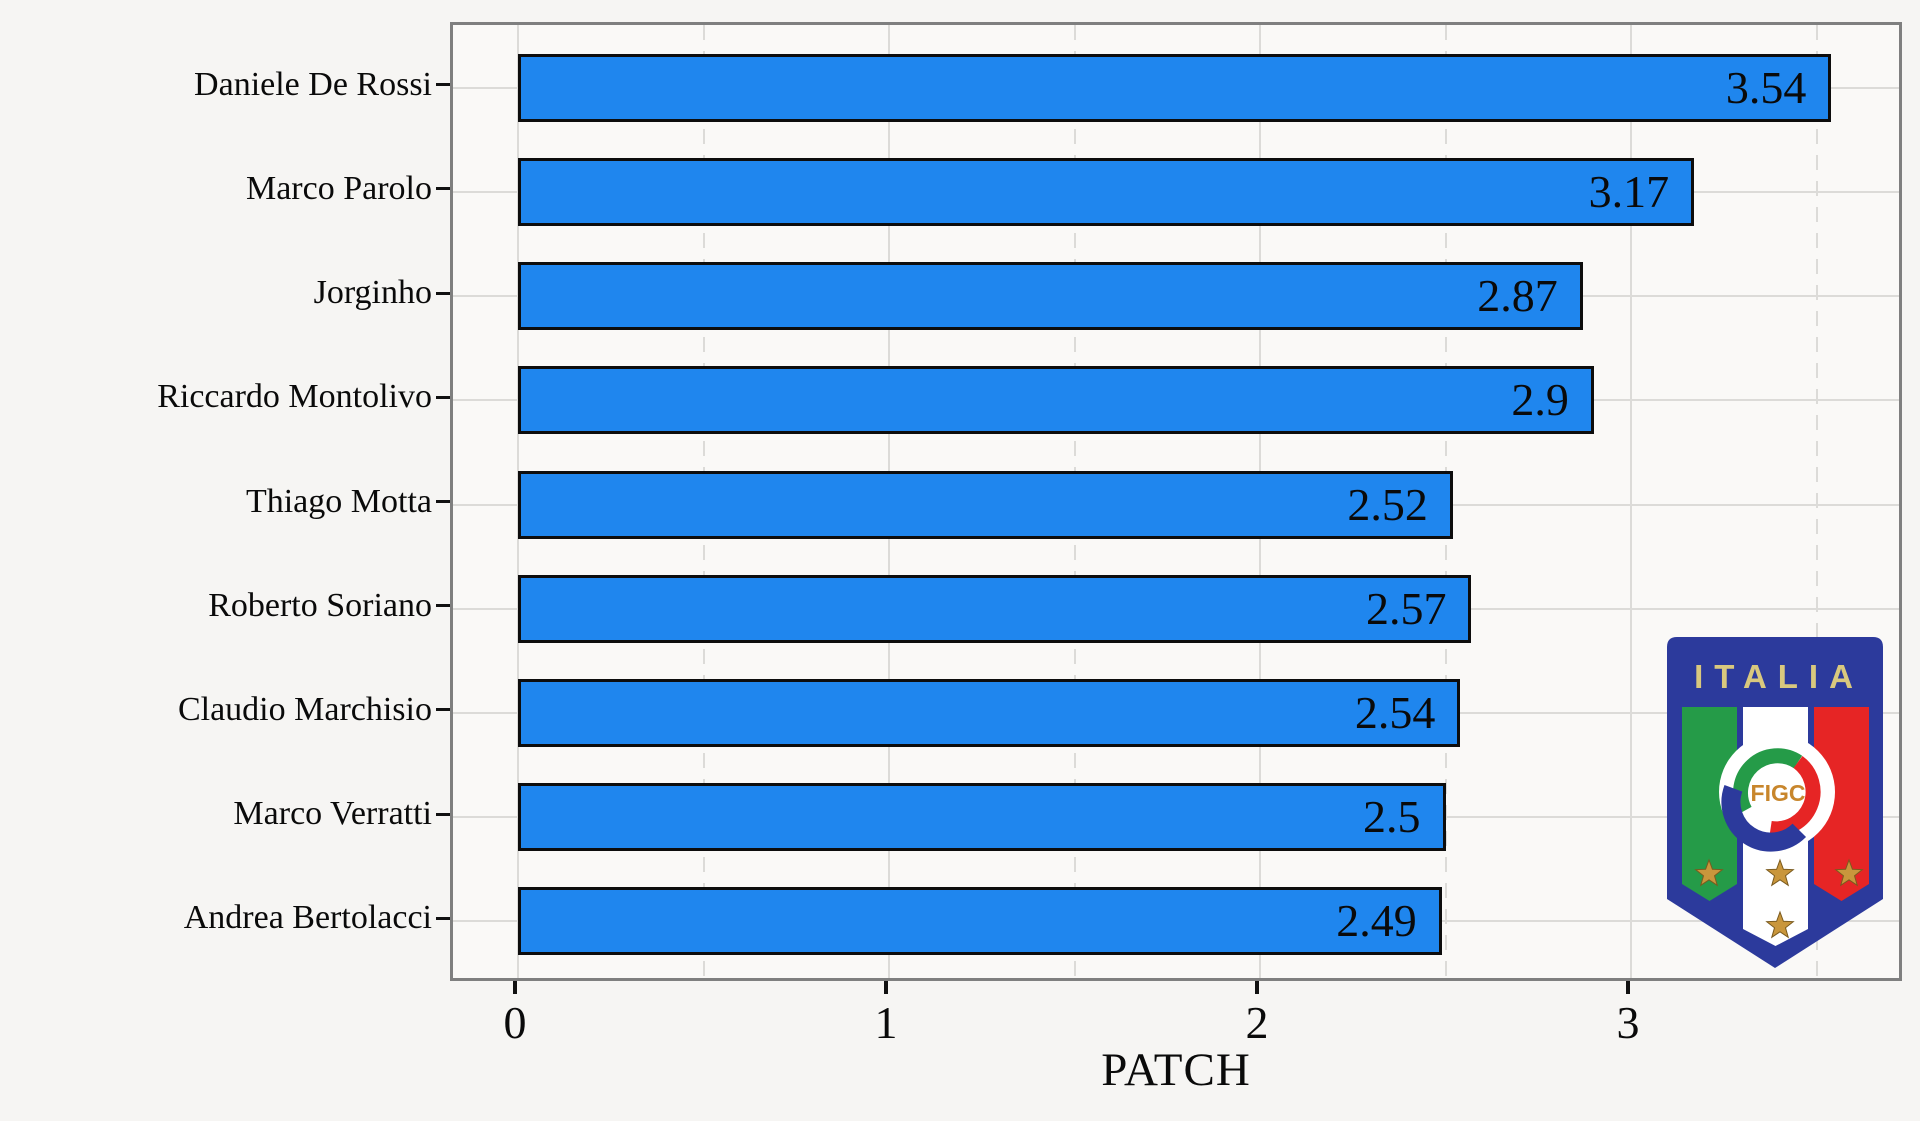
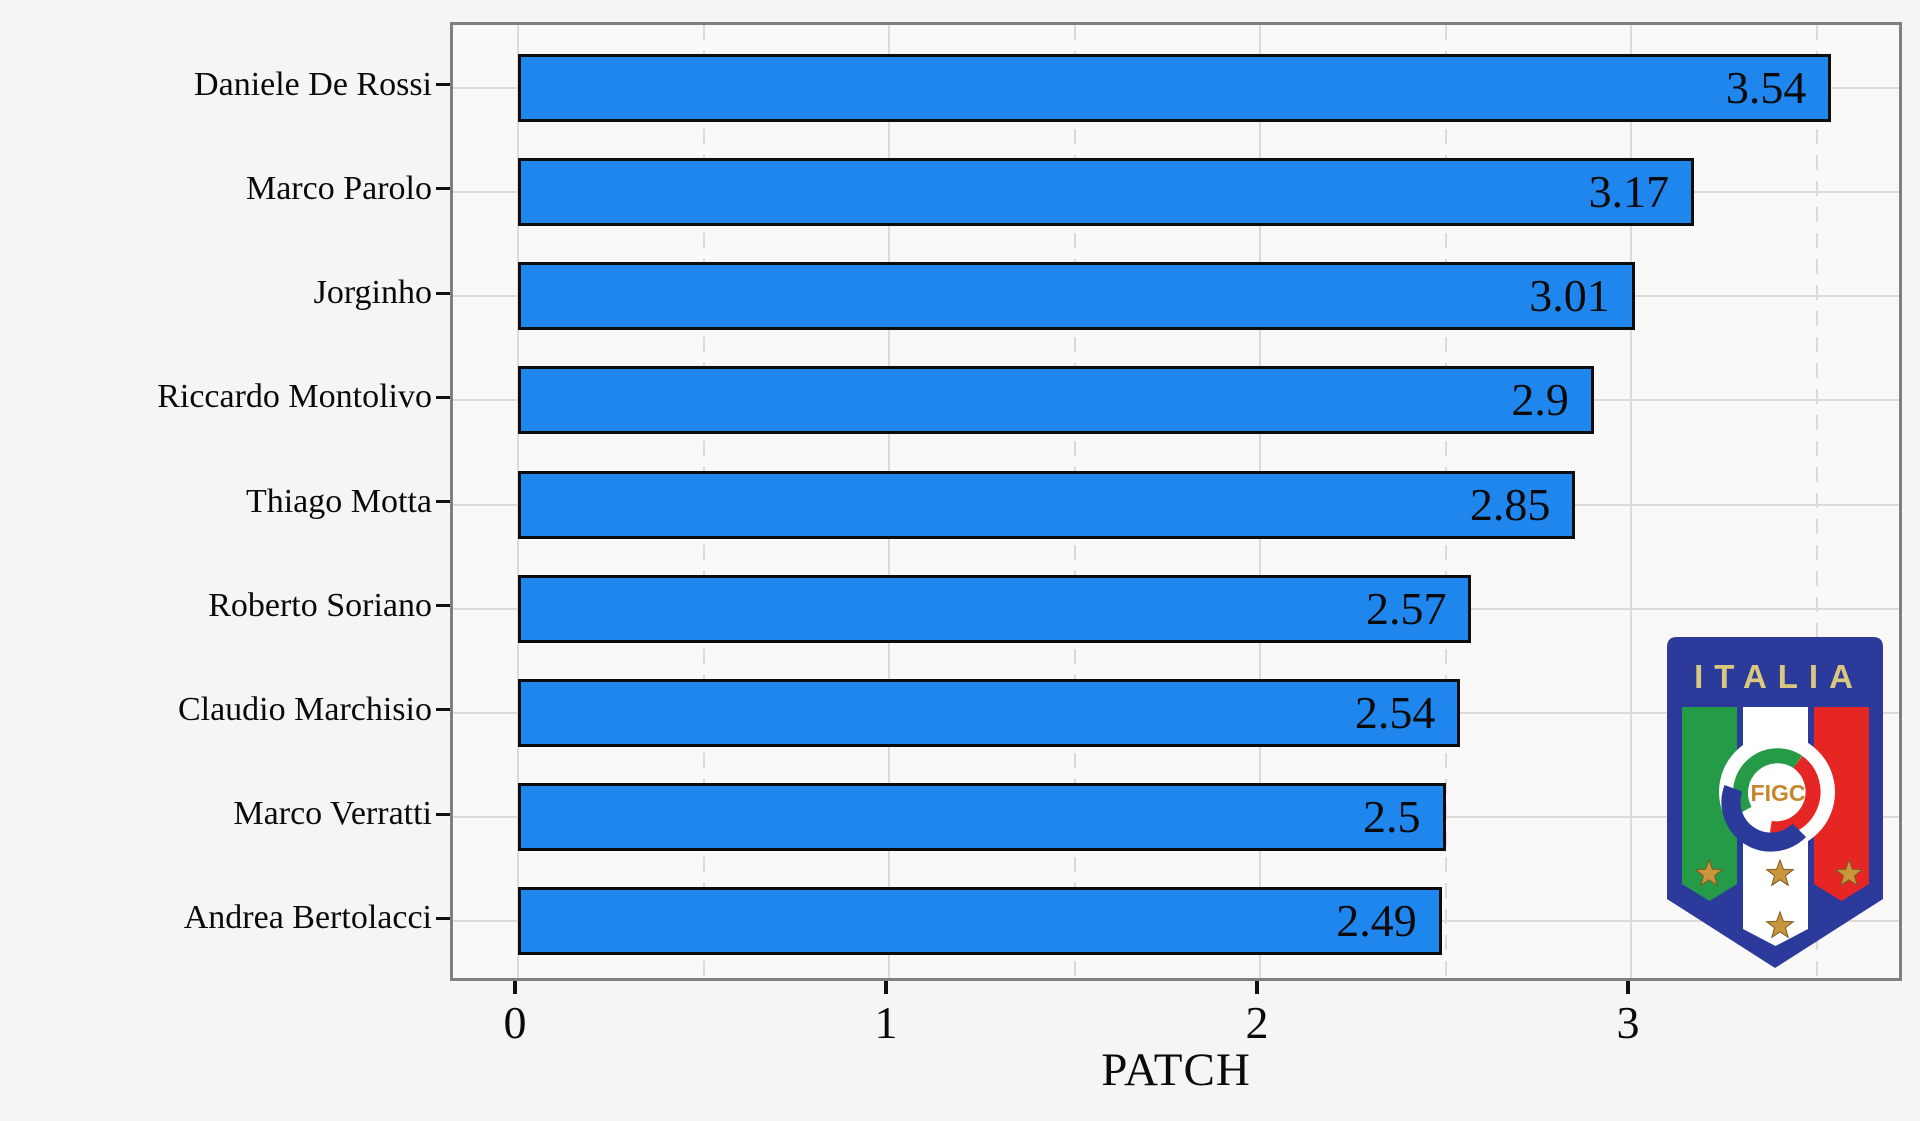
Jorginho: 2.87 -> 3.01
Thiago Motta: 2.52 -> 2.85
